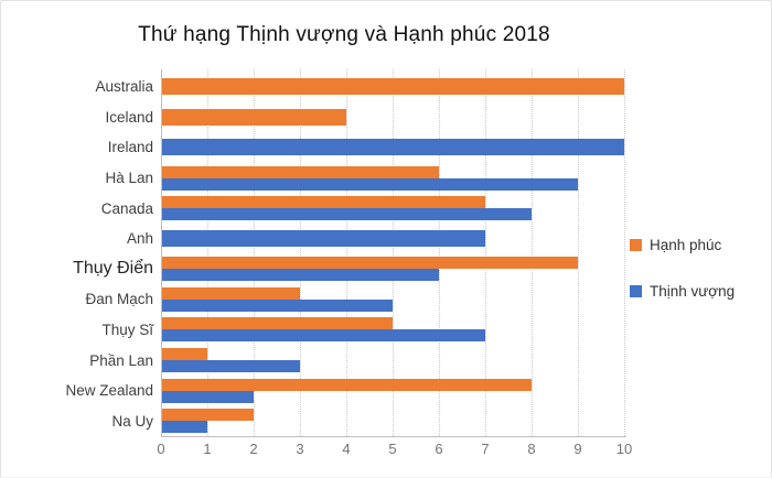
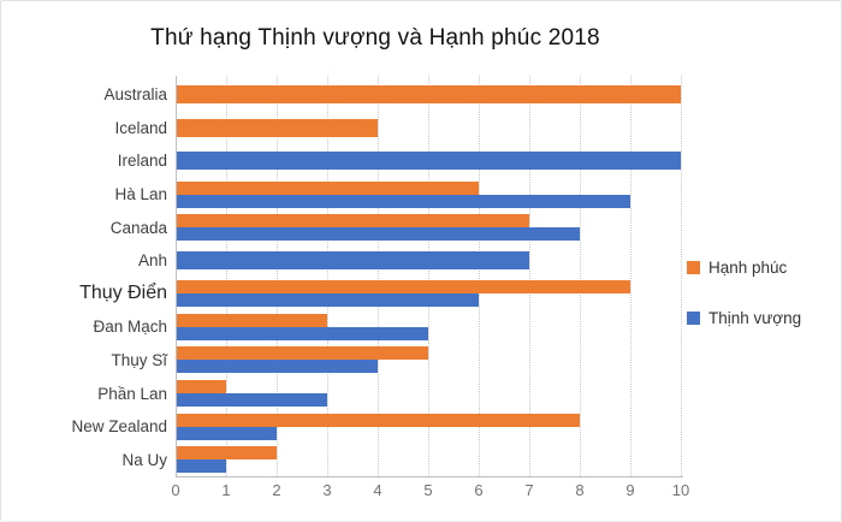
Thịnh vượng/Thụy Sĩ: 7 -> 4
